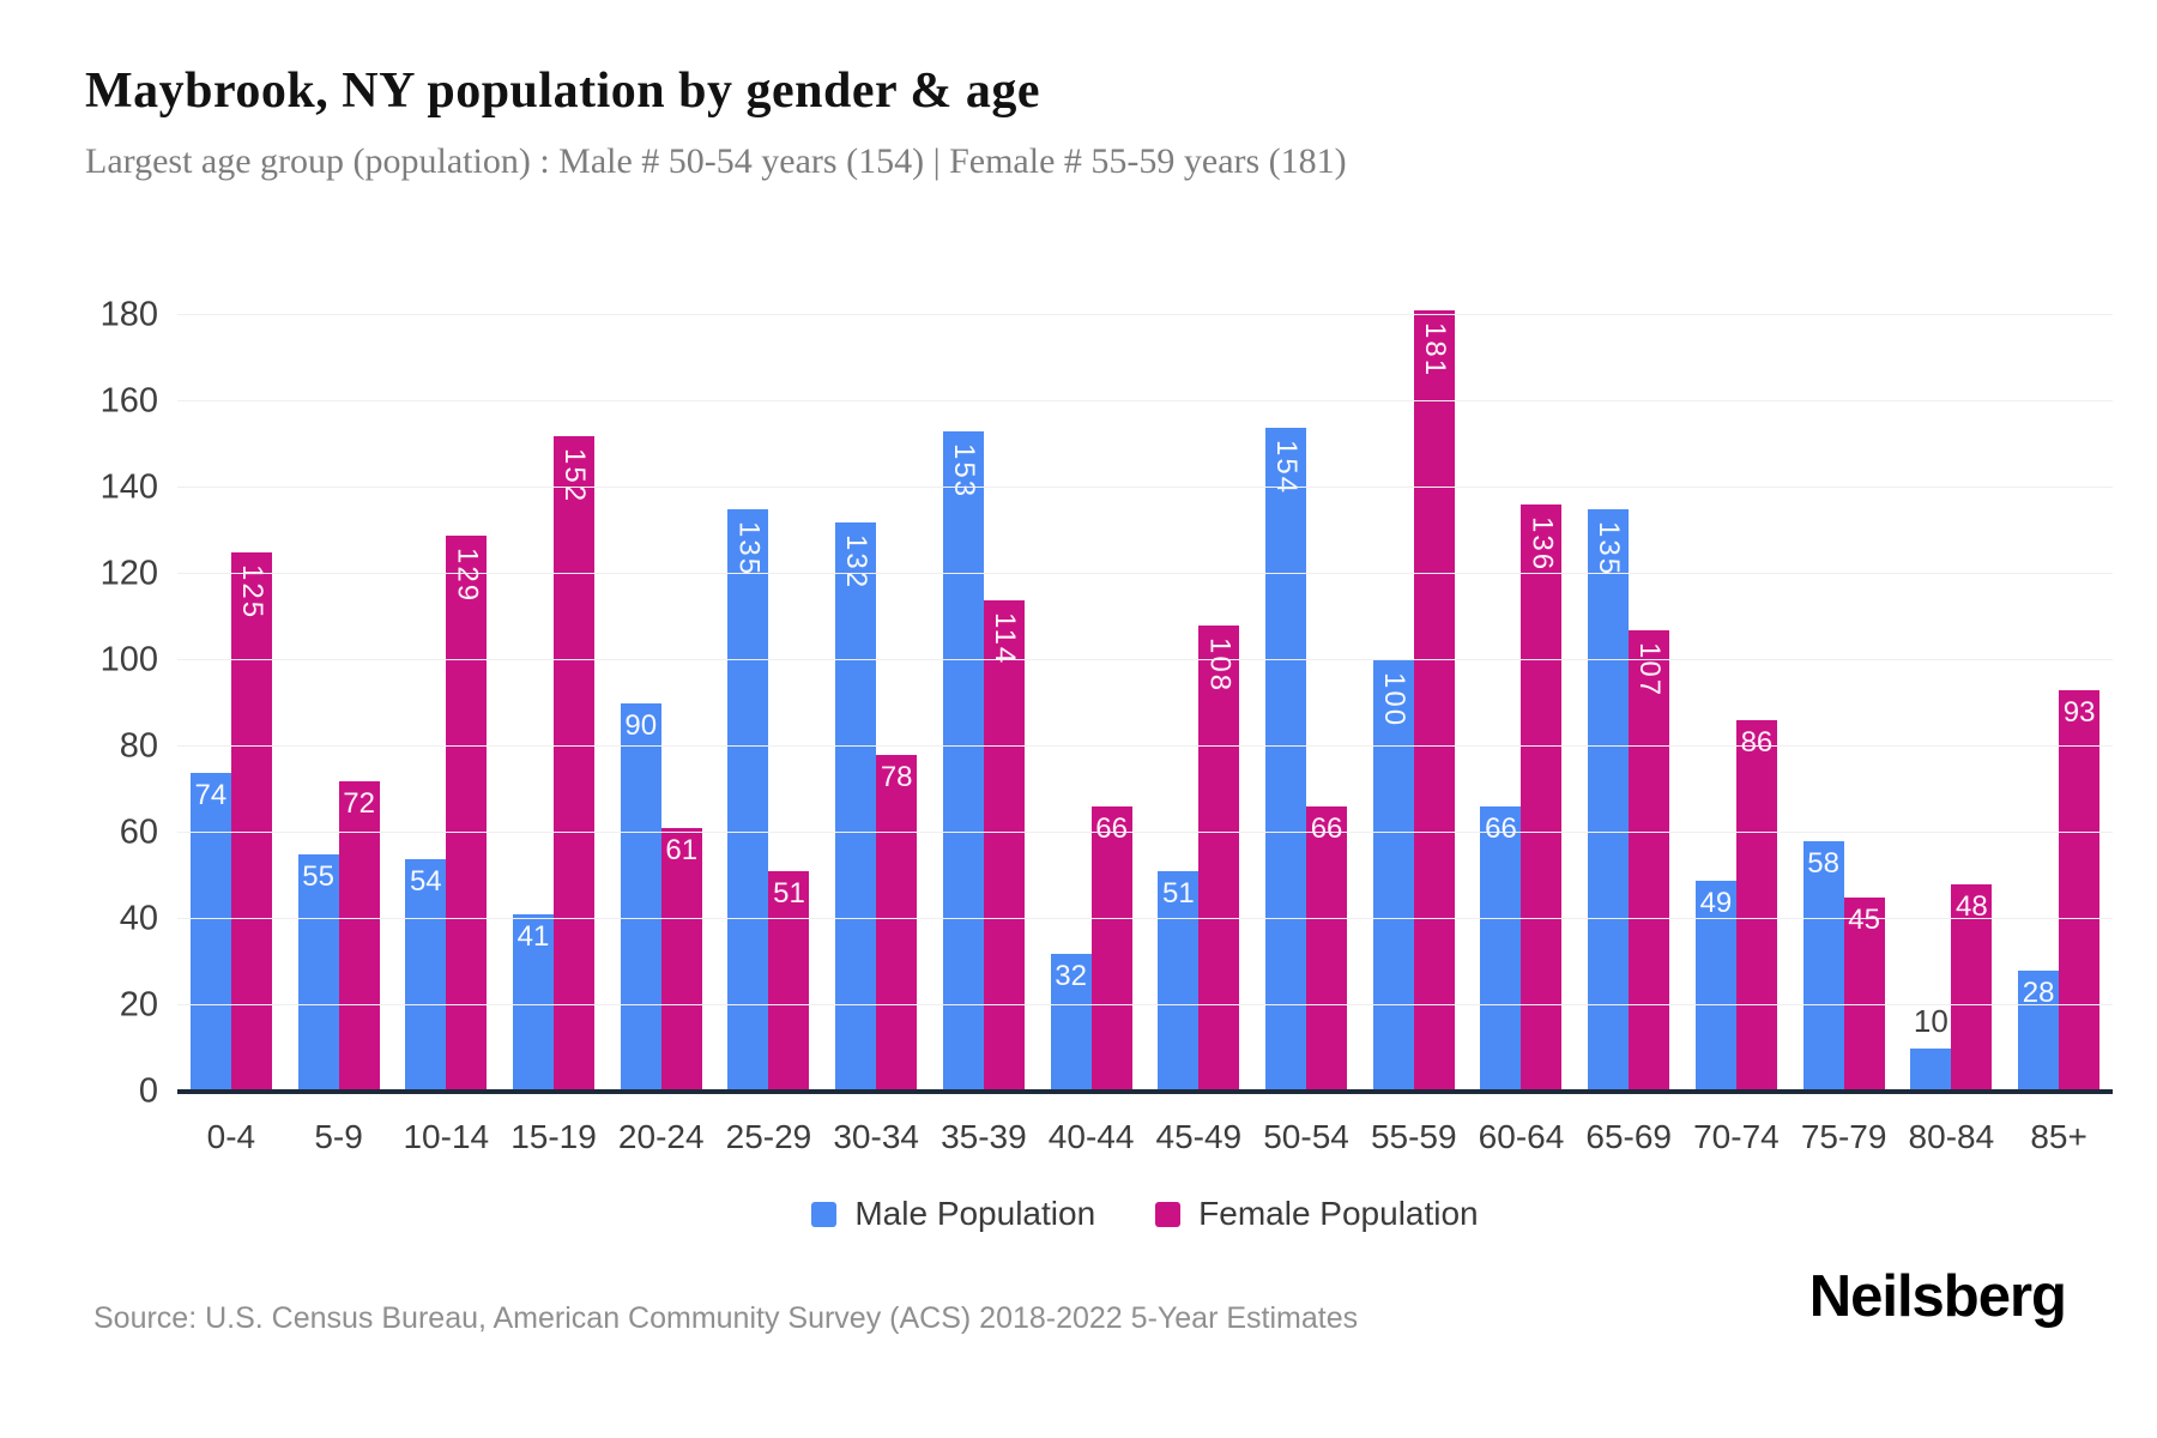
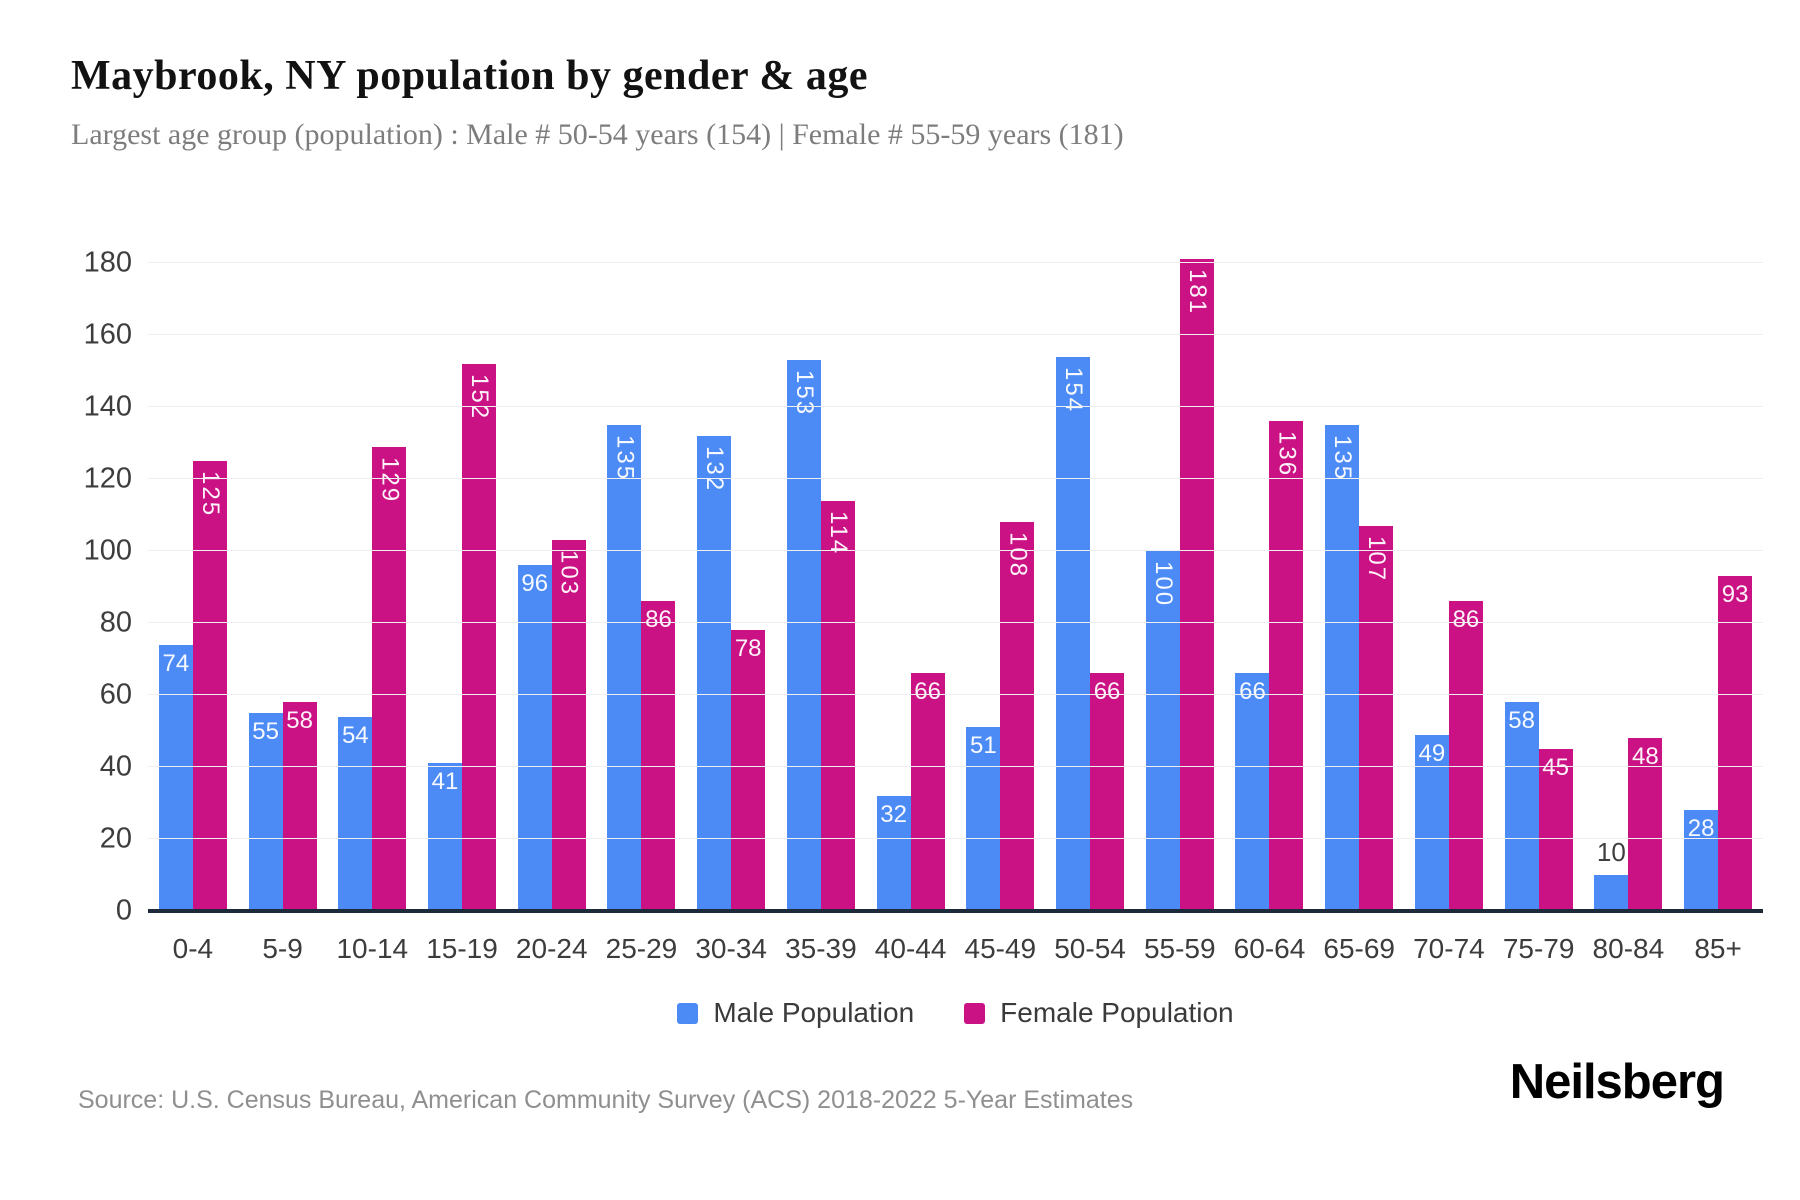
Female Population/5-9: 72 -> 58
Male Population/20-24: 90 -> 96
Female Population/20-24: 61 -> 103
Female Population/25-29: 51 -> 86
